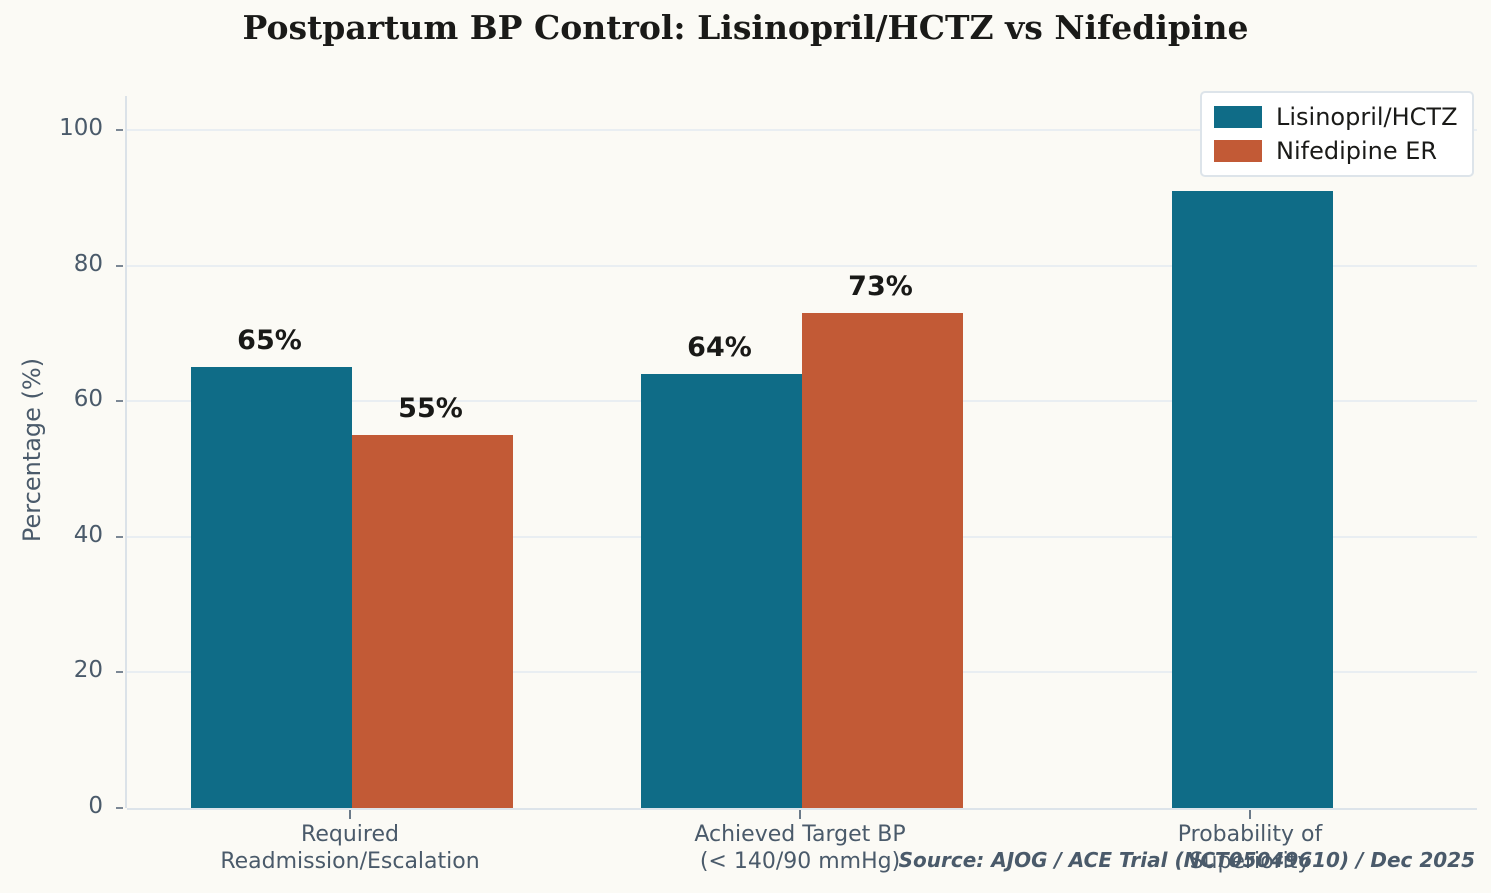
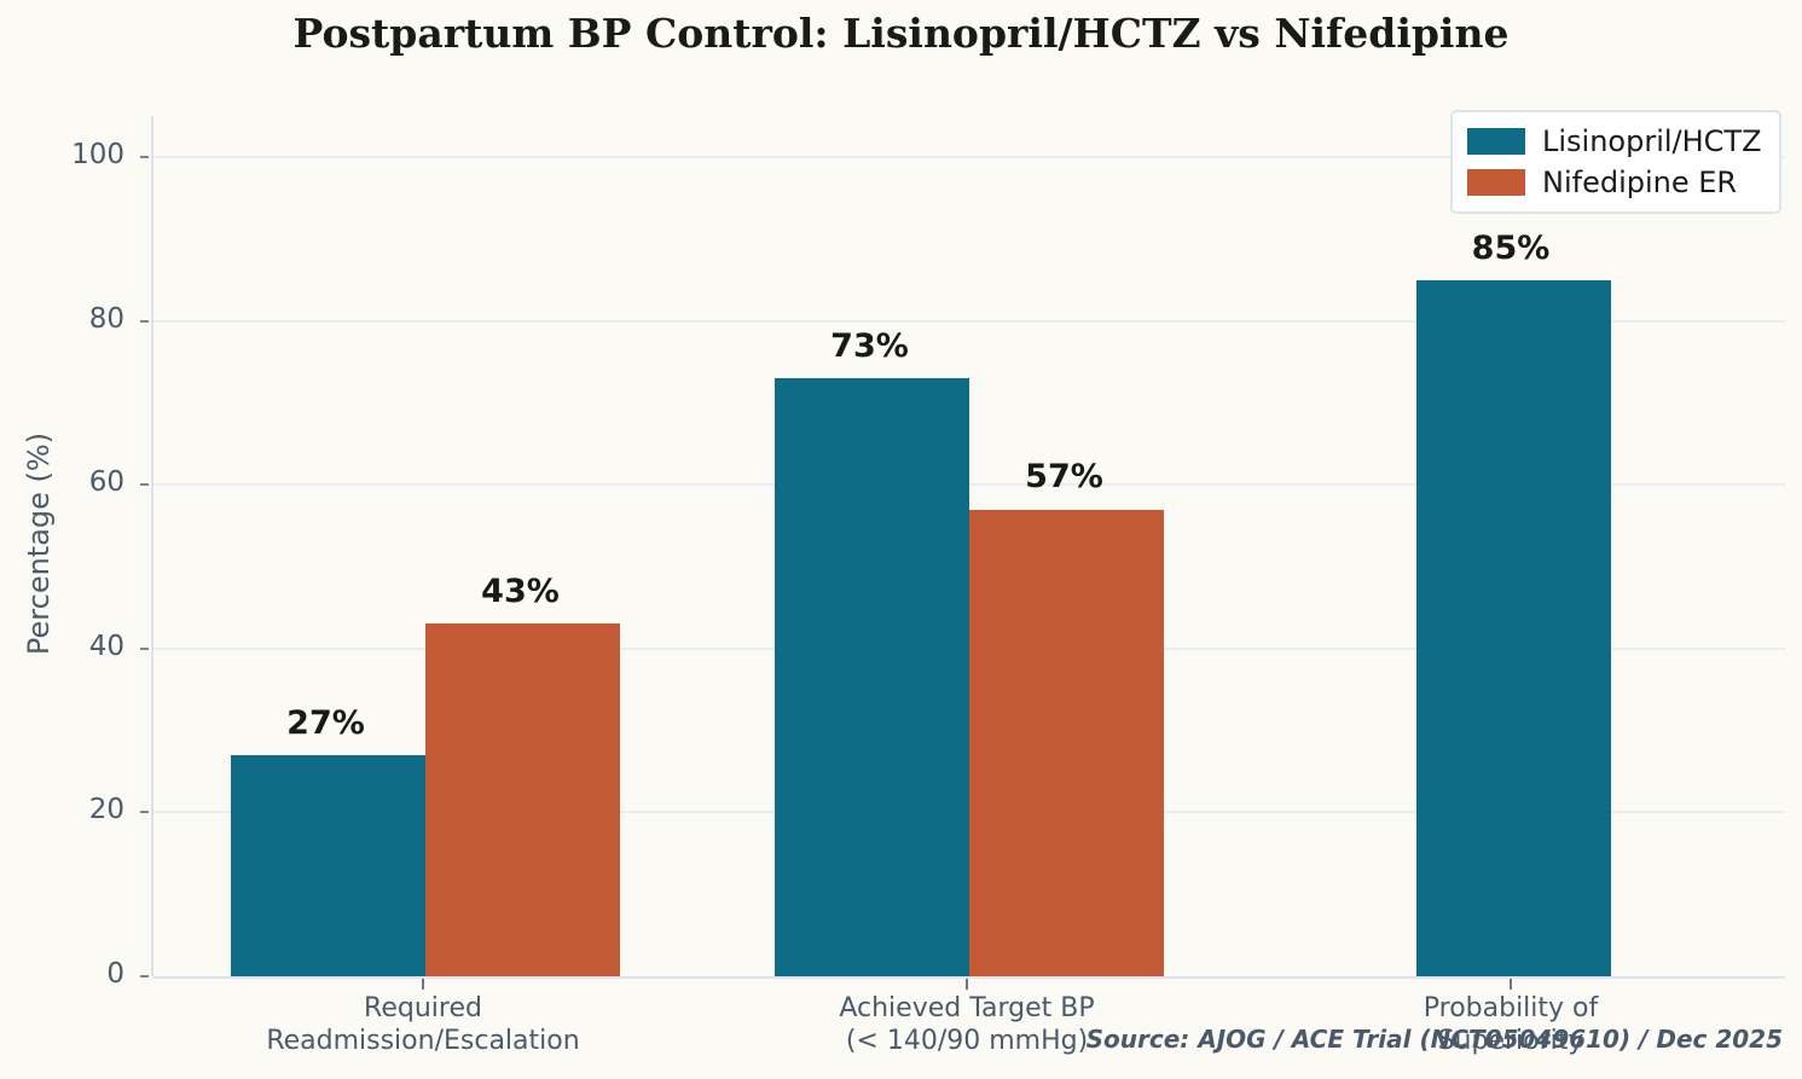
Lisinopril/HCTZ/Required Readmission/Escalation: 65% -> 27%
Nifedipine ER/Required Readmission/Escalation: 55% -> 43%
Lisinopril/HCTZ/Achieved Target BP (< 140/90 mmHg): 64% -> 73%
Nifedipine ER/Achieved Target BP (< 140/90 mmHg): 73% -> 57%
Lisinopril/HCTZ/Probability of Superiority: 91% -> 85%
